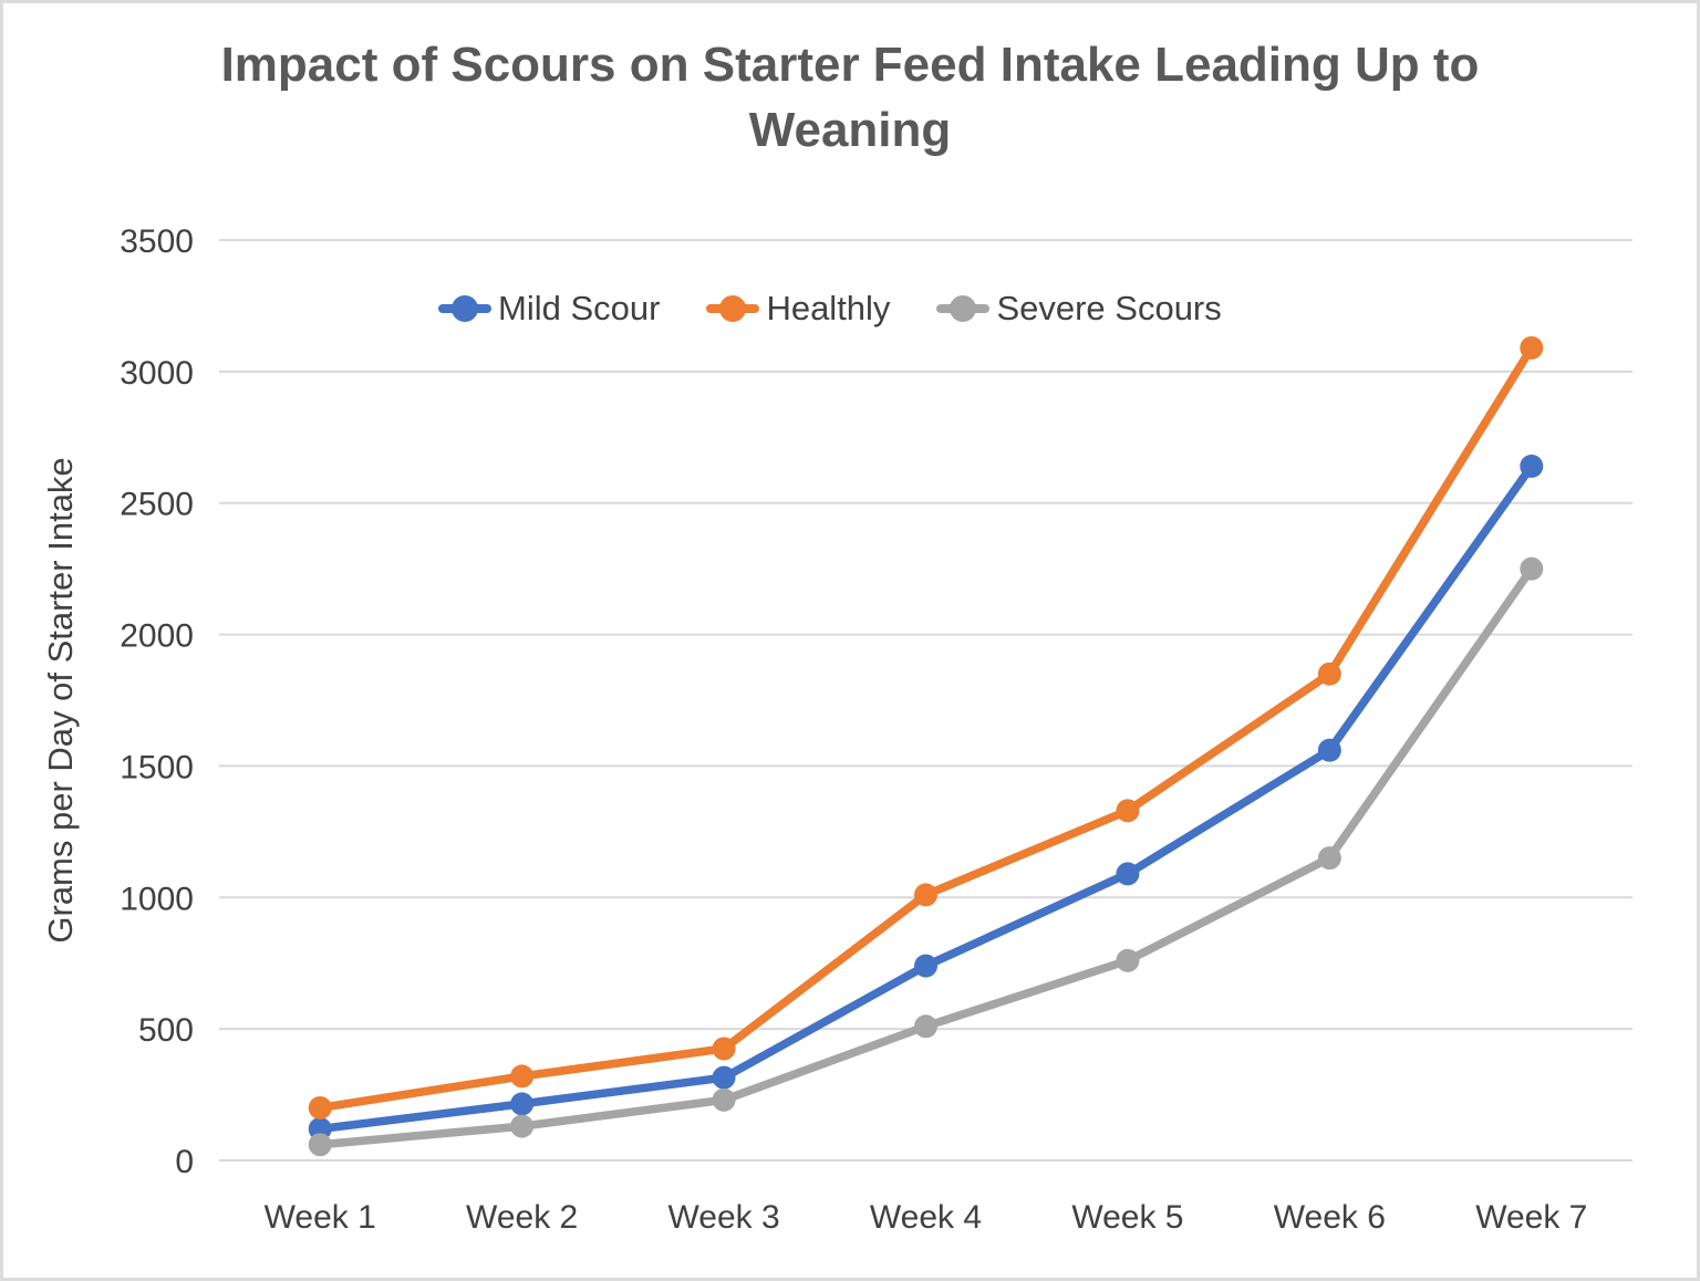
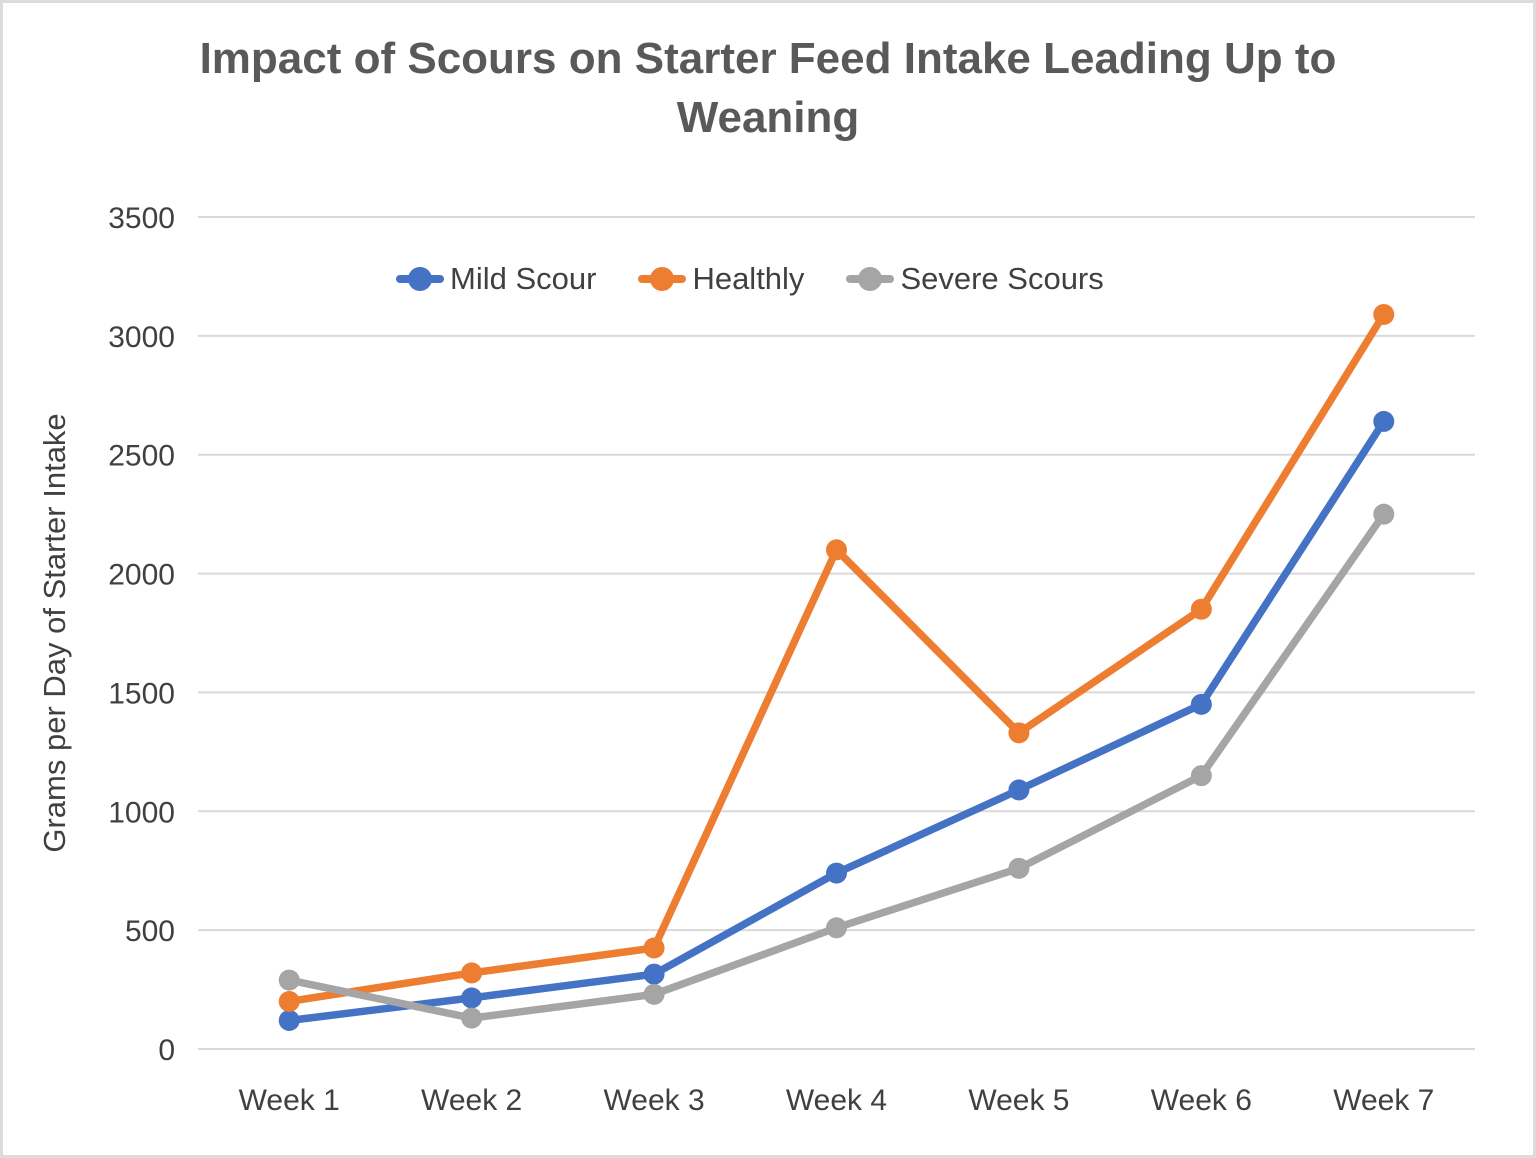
Severe Scours/Week 1: 60 -> 290
Healthly/Week 4: 1010 -> 2100
Mild Scour/Week 6: 1560 -> 1450
